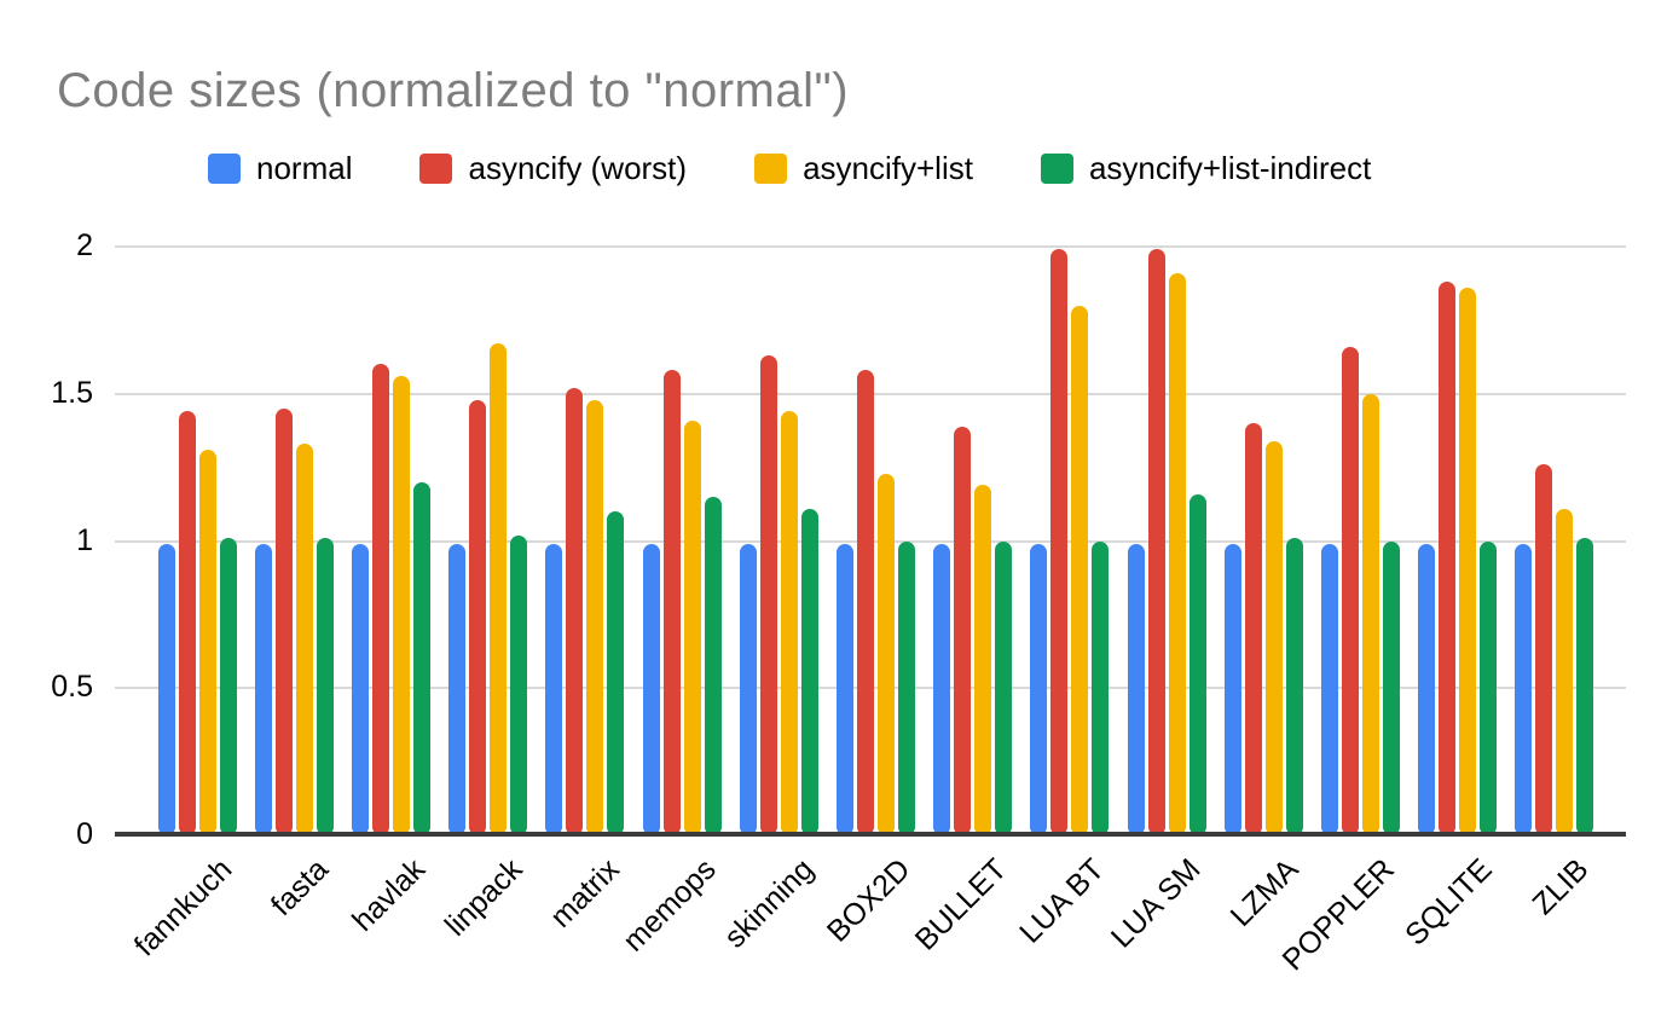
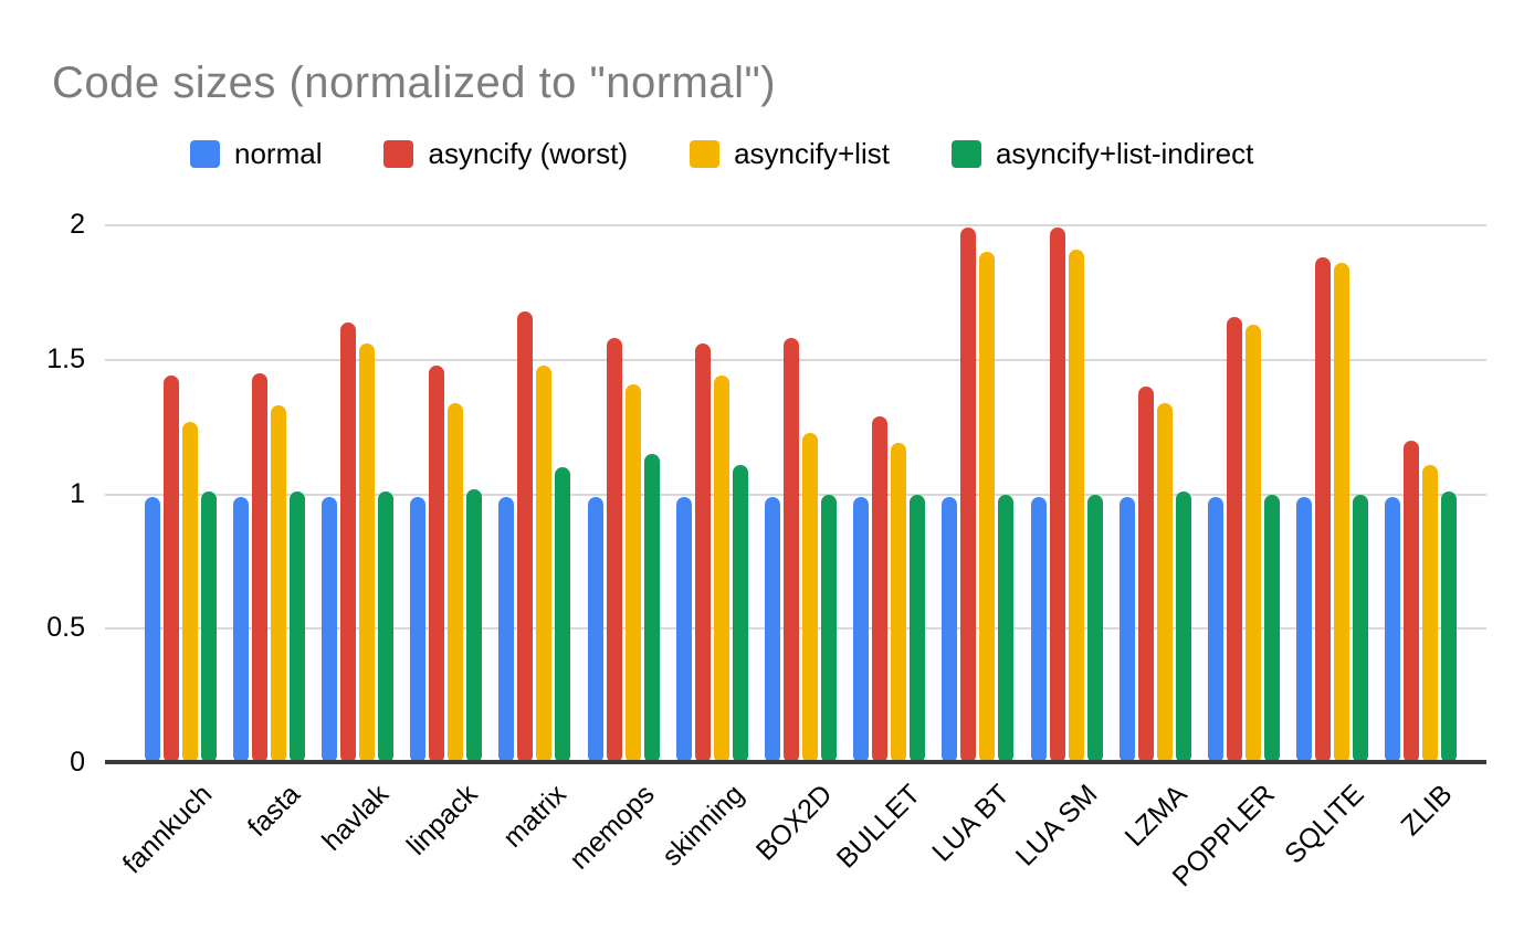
asyncify+list/fannkuch: 1.31 -> 1.27
asyncify (worst)/havlak: 1.60 -> 1.64
asyncify+list-indirect/havlak: 1.20 -> 1.01
asyncify+list/linpack: 1.67 -> 1.34
asyncify (worst)/matrix: 1.52 -> 1.68
asyncify (worst)/skinning: 1.63 -> 1.56
asyncify (worst)/BULLET: 1.39 -> 1.29
asyncify+list/LUA BT: 1.80 -> 1.90
asyncify+list-indirect/LUA SM: 1.16 -> 1.00
asyncify+list/POPPLER: 1.50 -> 1.63
asyncify (worst)/ZLIB: 1.26 -> 1.20
